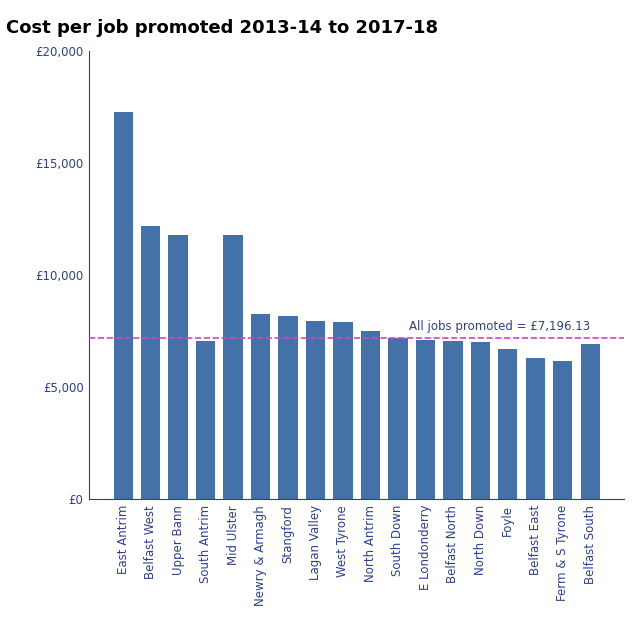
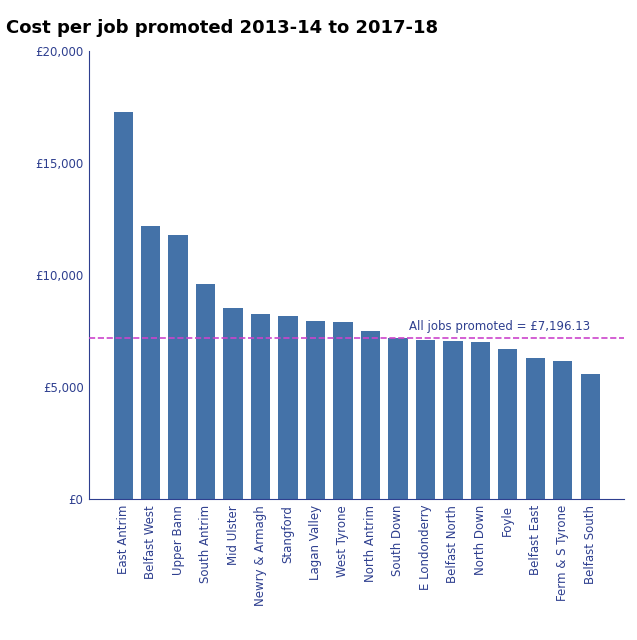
South Antrim: £7,050 -> £9,600
Mid Ulster: £11,800 -> £8,550
Belfast South: £6,950 -> £5,600
